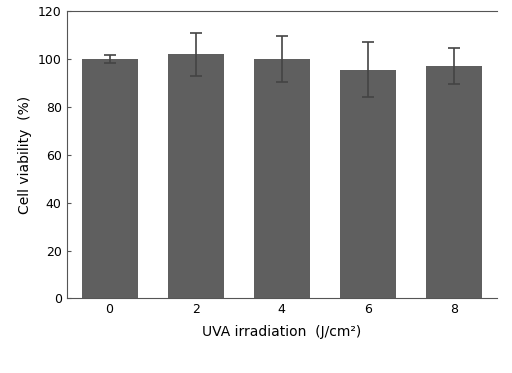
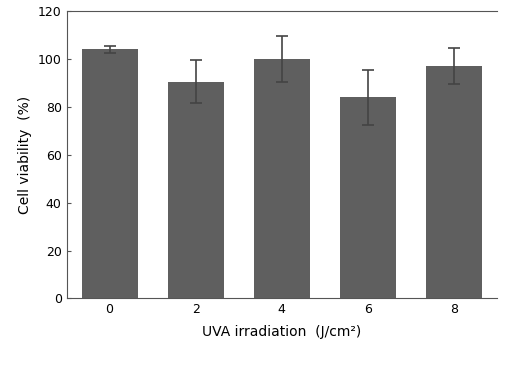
0: 100.0 -> 104.0
2: 102.0 -> 90.5
6: 95.5 -> 84.0
